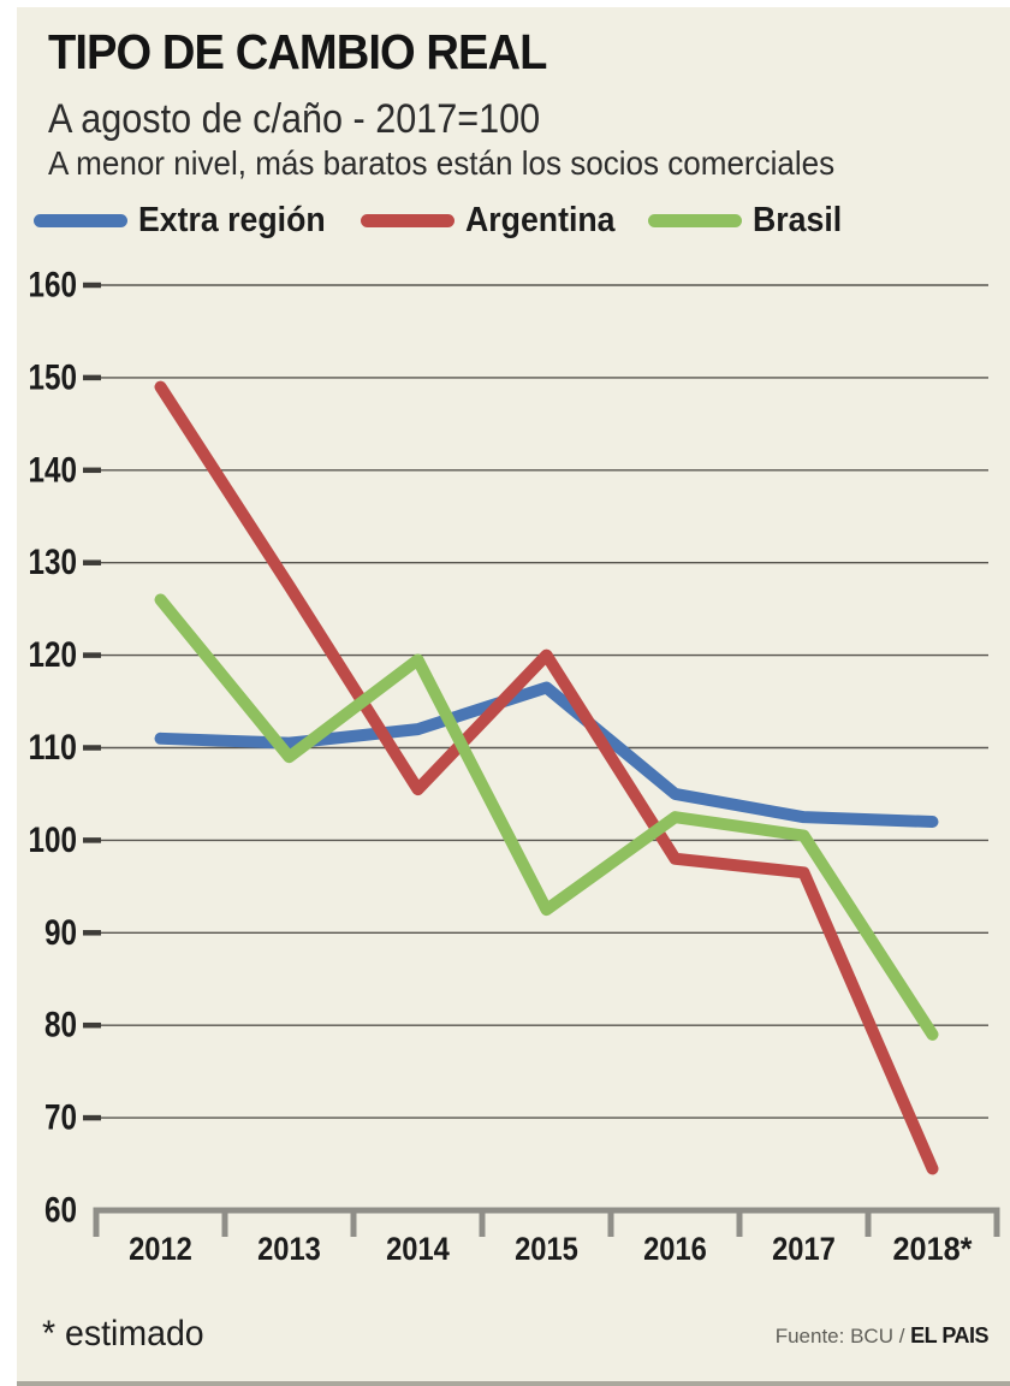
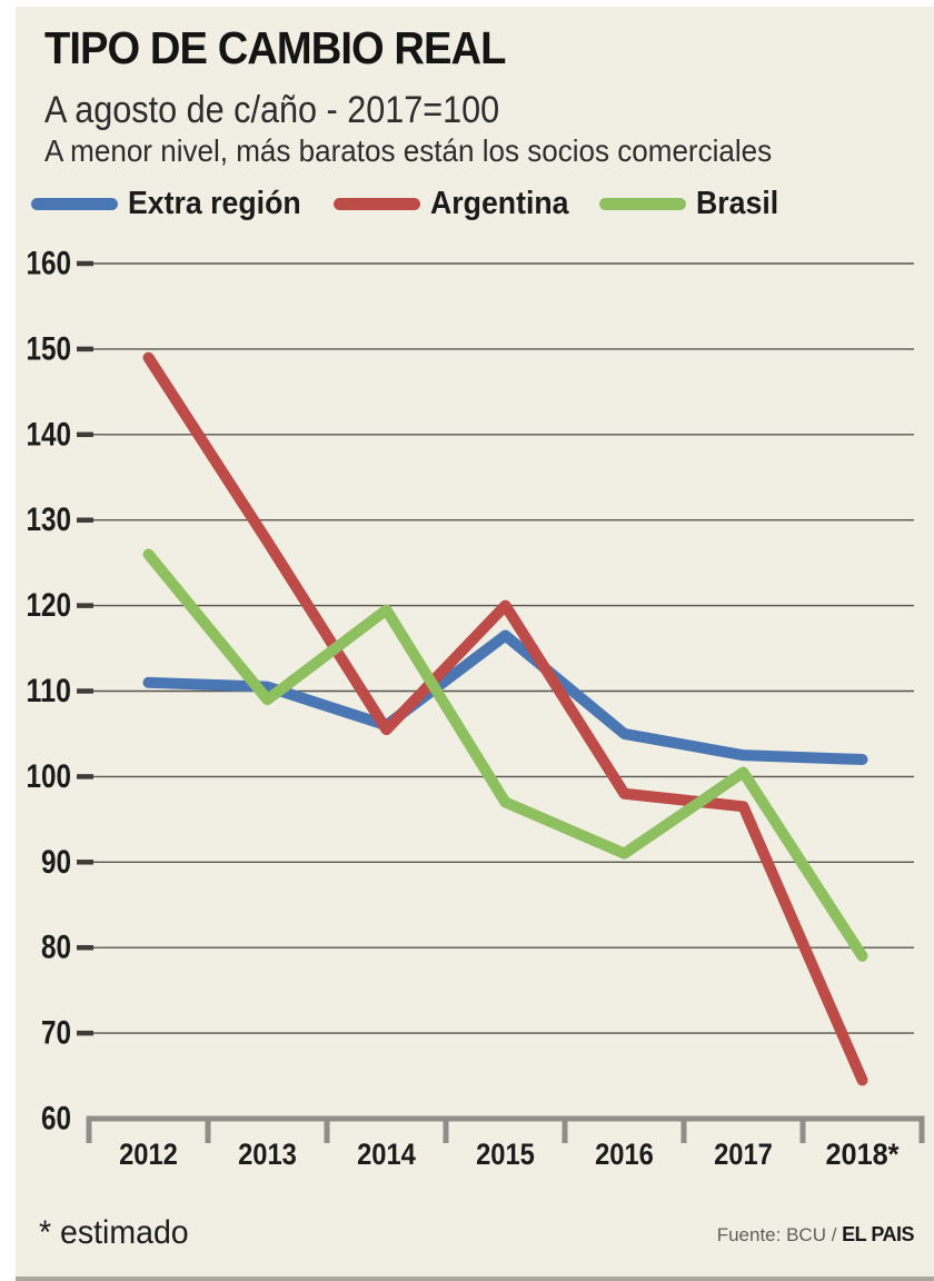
Extra región/2014: 112 -> 106
Brasil/2015: 92 -> 97
Brasil/2016: 102 -> 91
